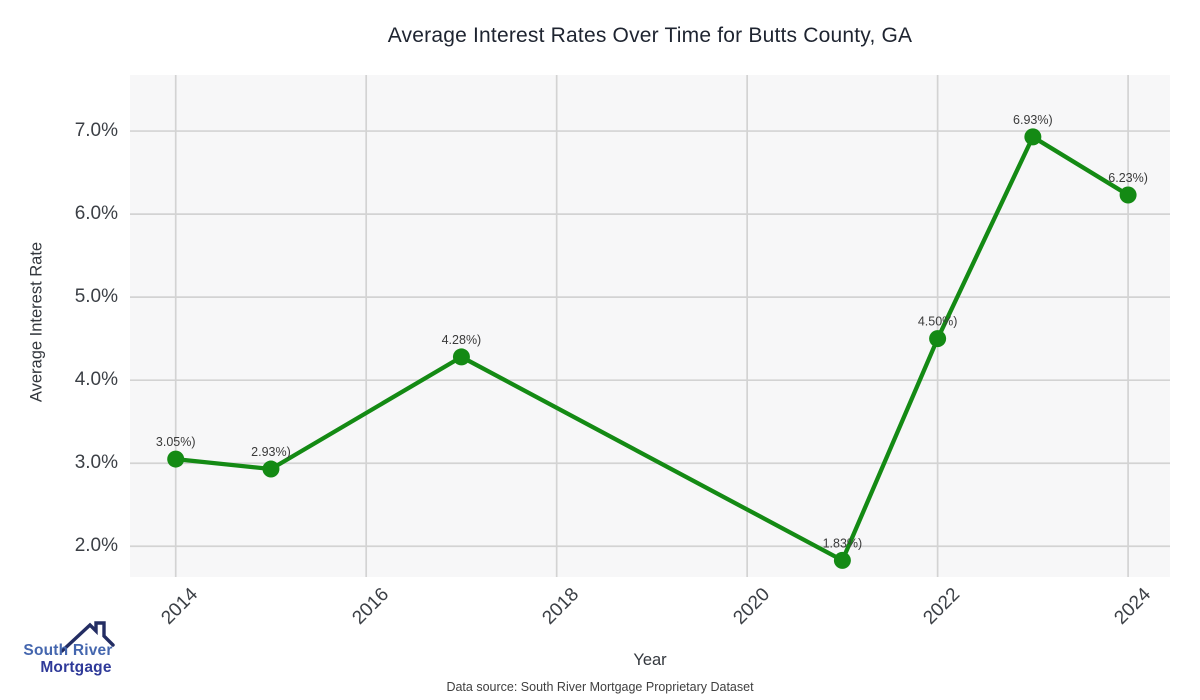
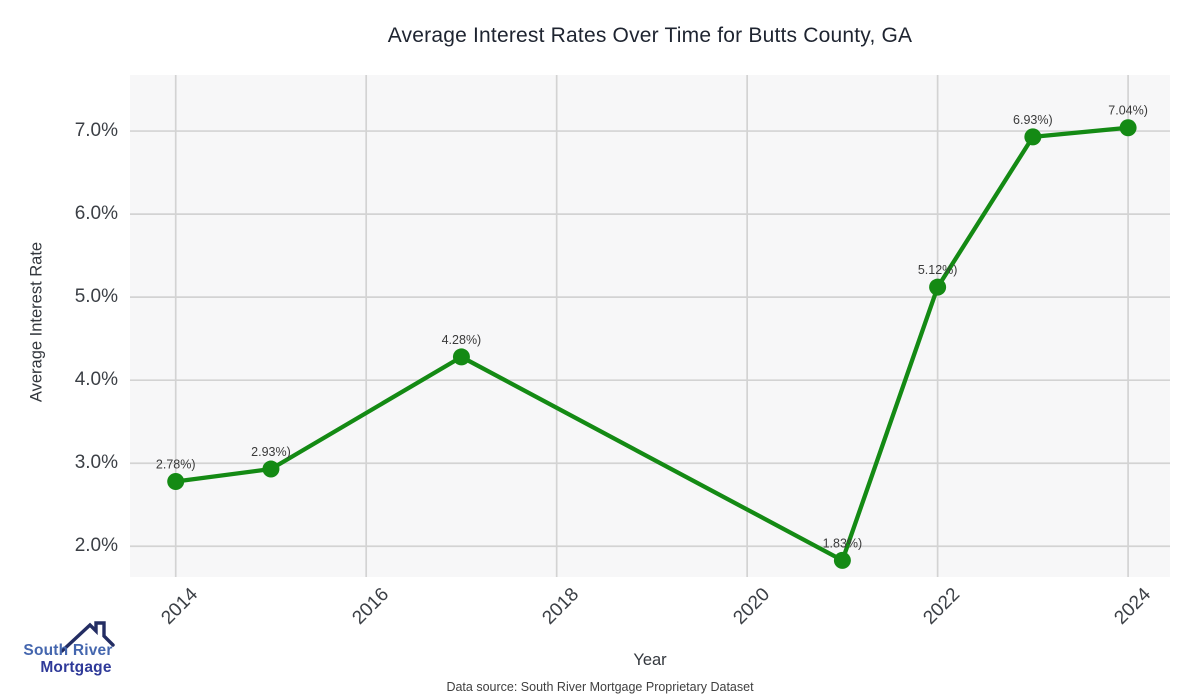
2014: 3.05% -> 2.78%
2022: 4.50% -> 5.12%
2024: 6.23% -> 7.04%
